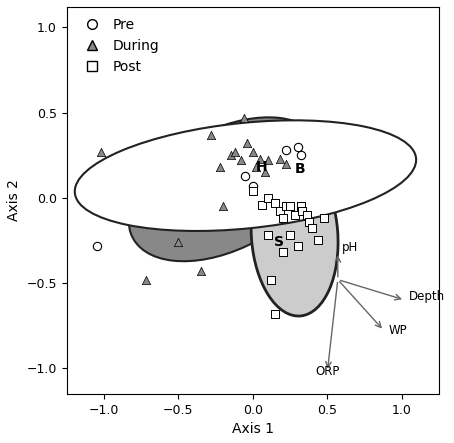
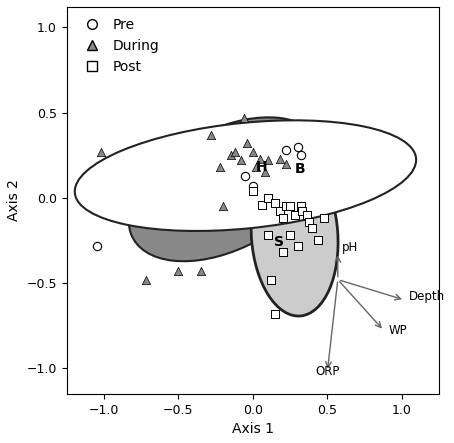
During/−0.5: -0.26 -> -0.43
